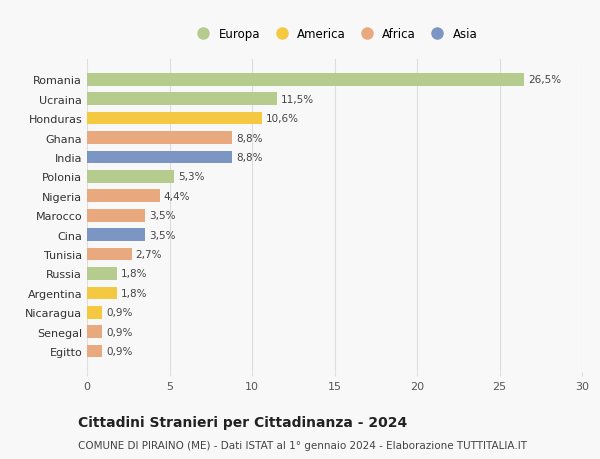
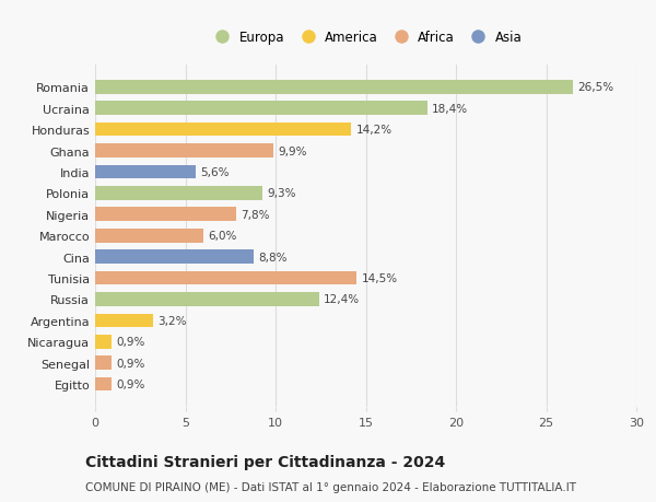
Ucraina: 11,5% -> 18,4%
Honduras: 10,6% -> 14,2%
Ghana: 8,8% -> 9,9%
India: 8,8% -> 5,6%
Polonia: 5,3% -> 9,3%
Nigeria: 4,4% -> 7,8%
Marocco: 3,5% -> 6,0%
Cina: 3,5% -> 8,8%
Tunisia: 2,7% -> 14,5%
Russia: 1,8% -> 12,4%
Argentina: 1,8% -> 3,2%
